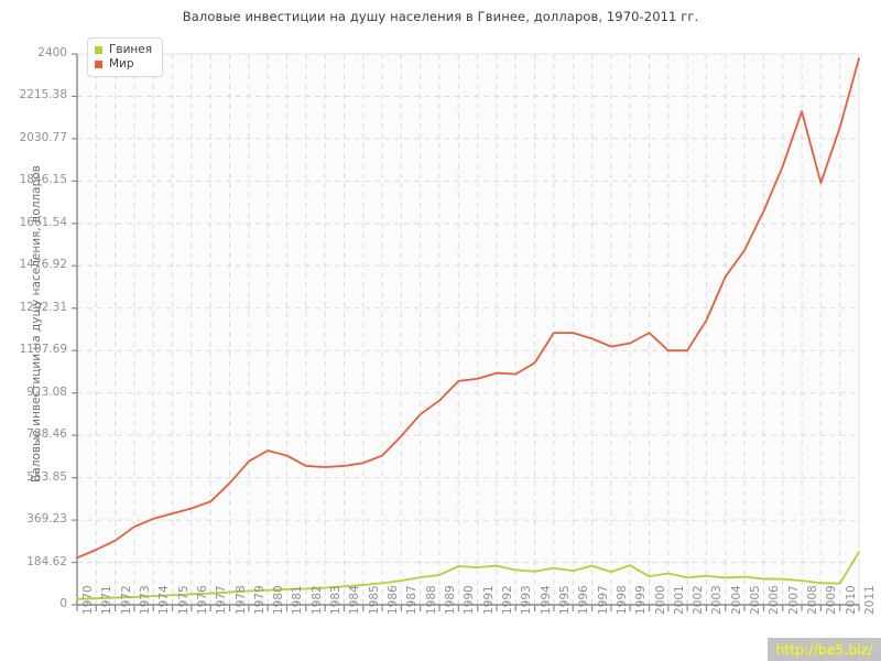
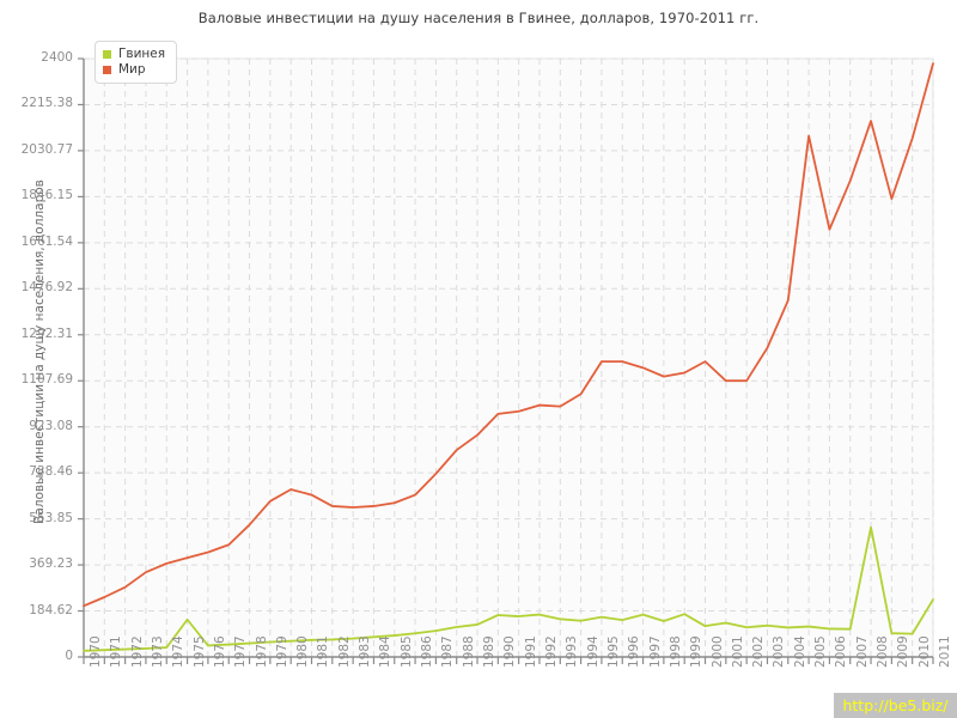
Гвинея/1975: 40 -> 150
Мир/2005: 1540 -> 2090
Гвинея/2008: 100 -> 520
